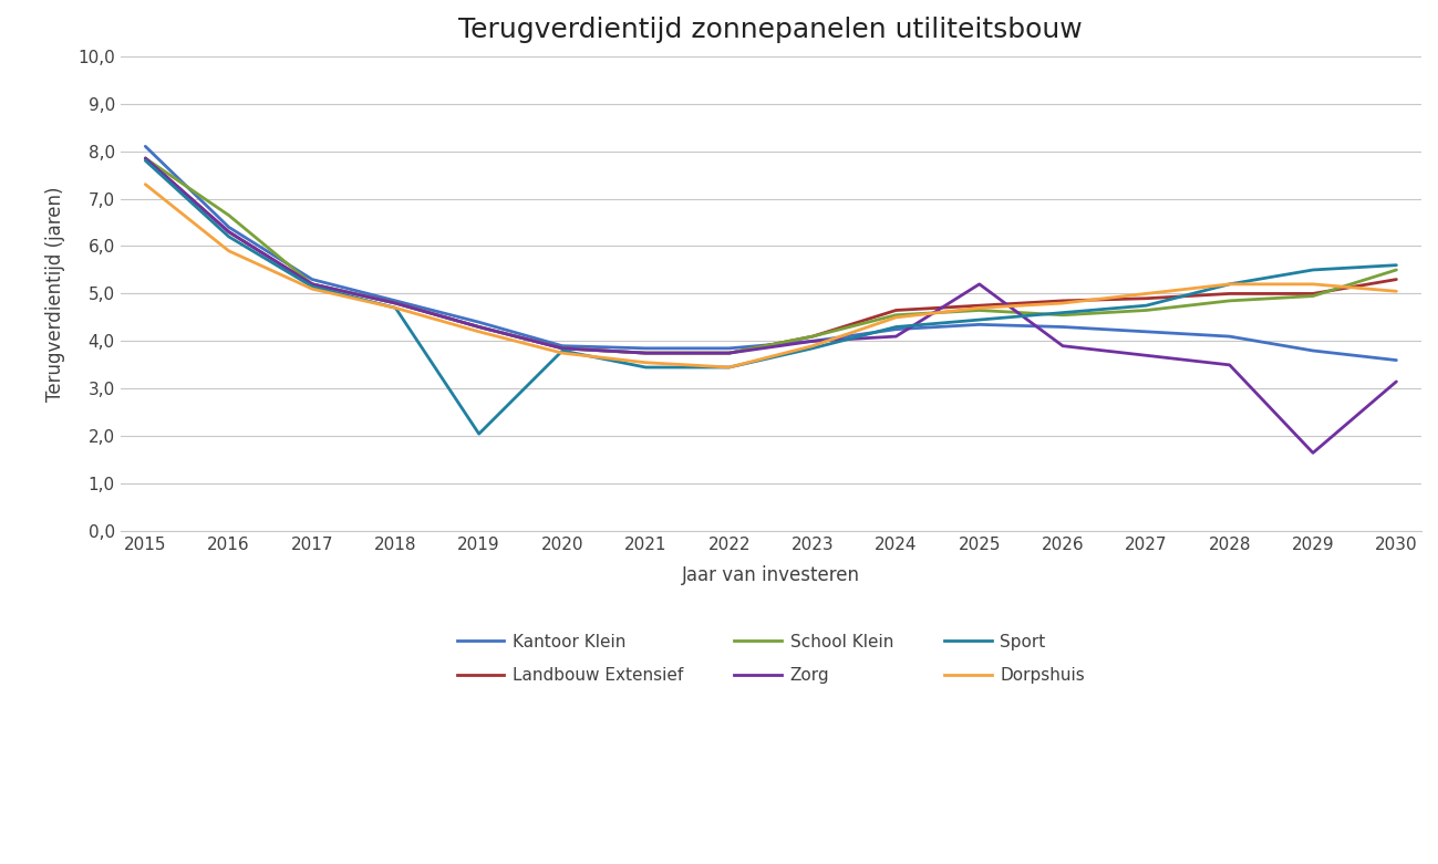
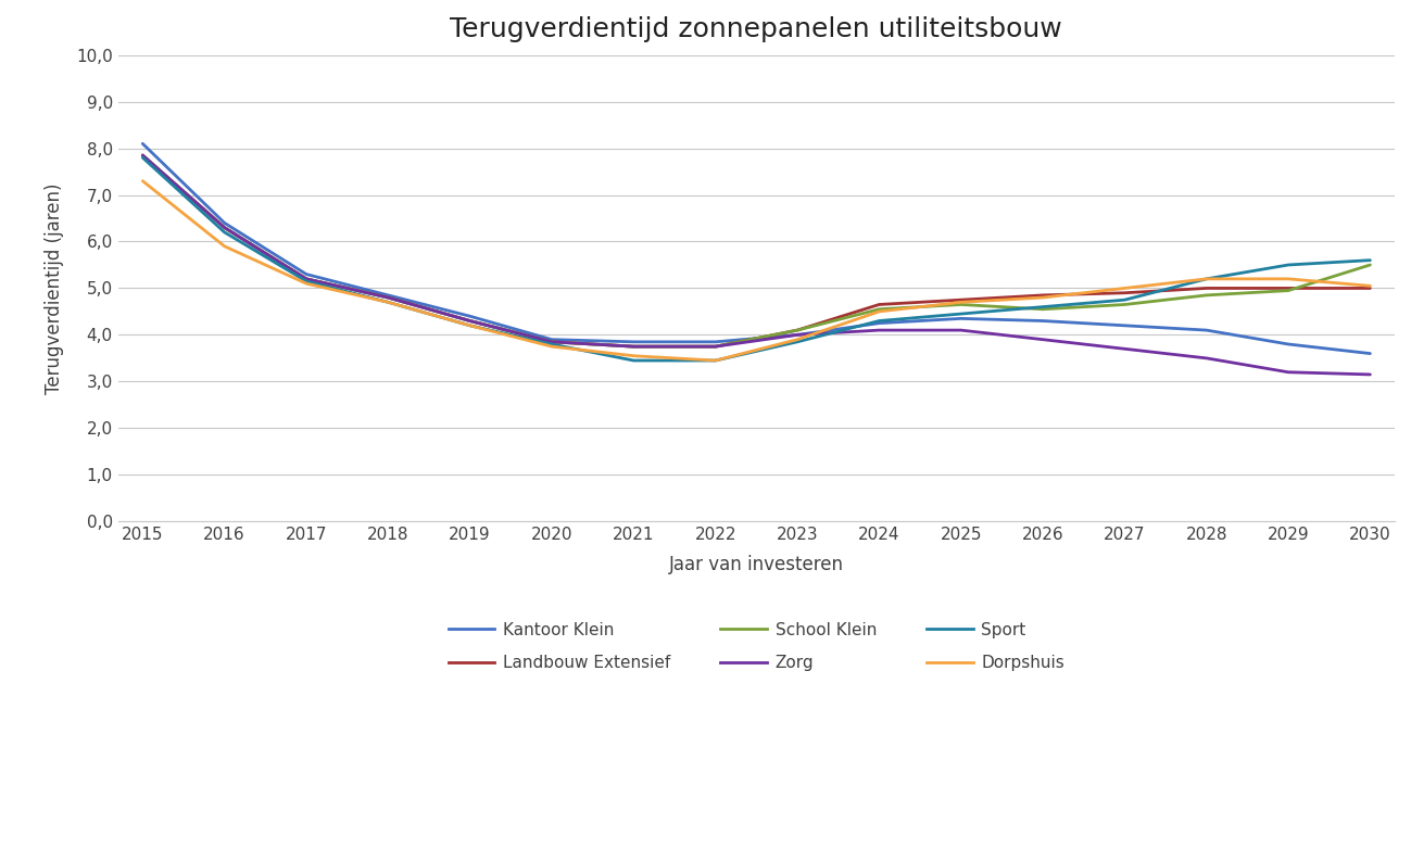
School Klein/2016: 6,65 -> 6,30
Sport/2019: 2,05 -> 4,20
Zorg/2025: 5,20 -> 4,10
Zorg/2029: 1,65 -> 3,20
Landbouw Extensief/2030: 5,30 -> 5,00
